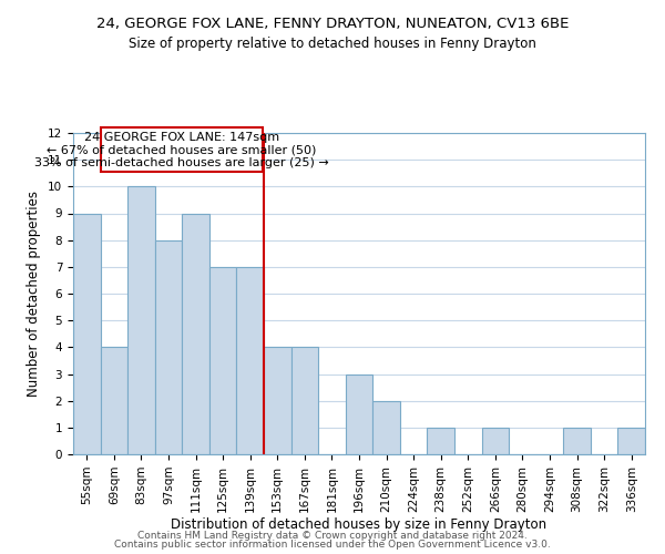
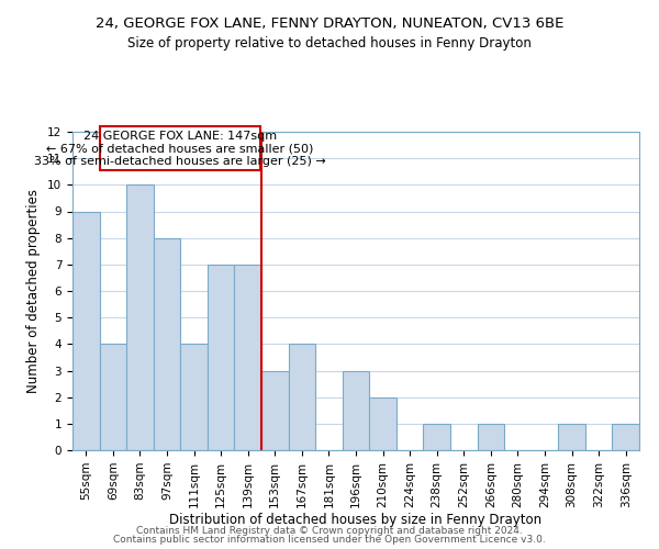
111sqm: 9 -> 4
153sqm: 4 -> 3
